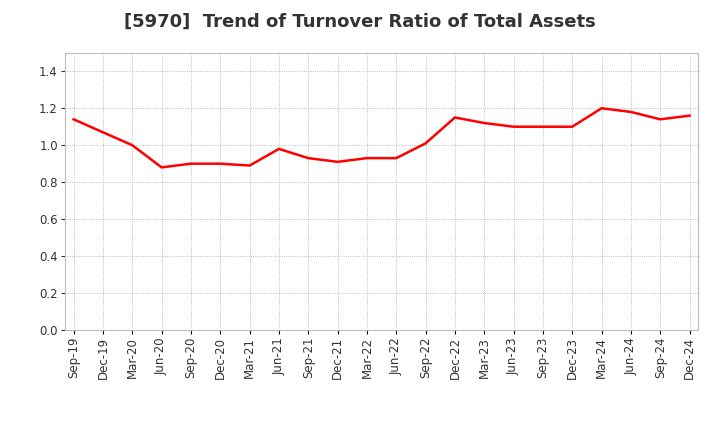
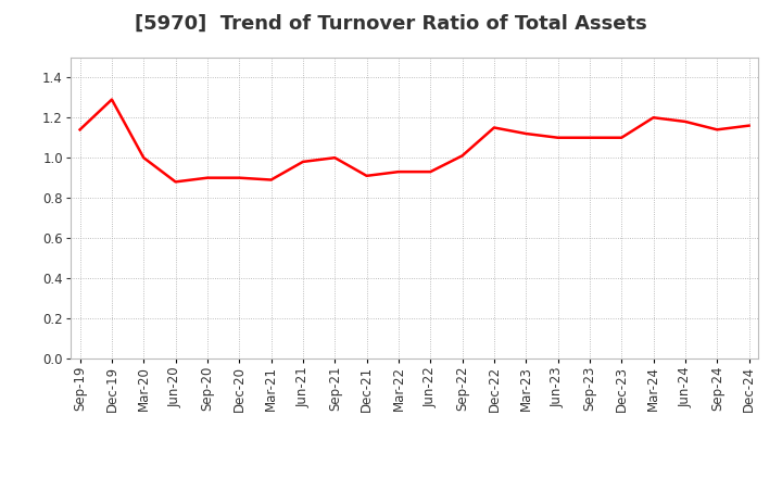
Dec-19: 1.07 -> 1.29
Sep-21: 0.93 -> 1.00
